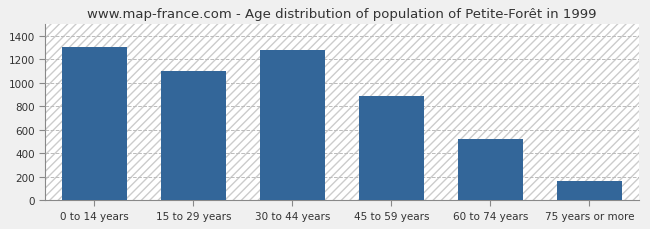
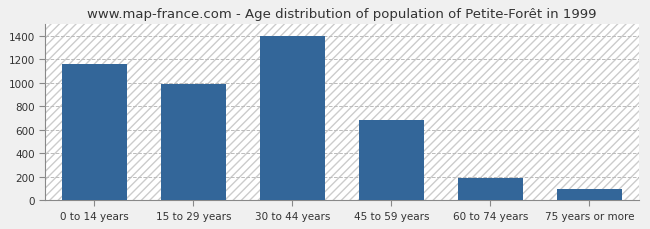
0 to 14 years: 1310 -> 1160
15 to 29 years: 1100 -> 990
30 to 44 years: 1280 -> 1400
45 to 59 years: 890 -> 680
60 to 74 years: 520 -> 190
75 years or more: 160 -> 100
